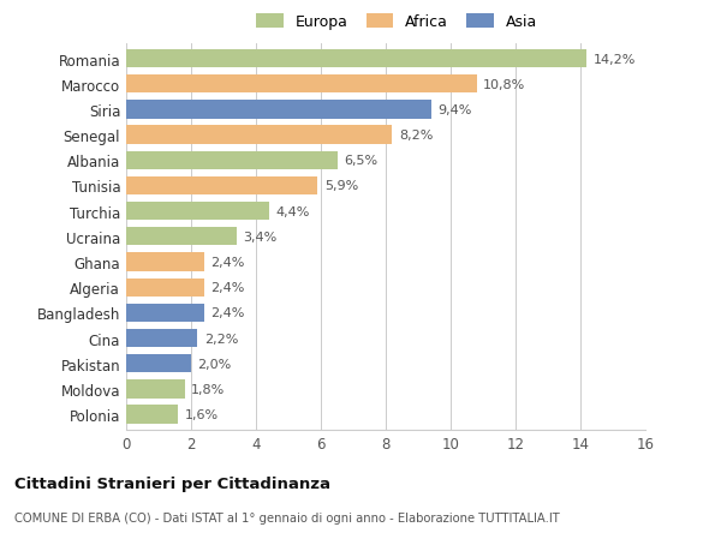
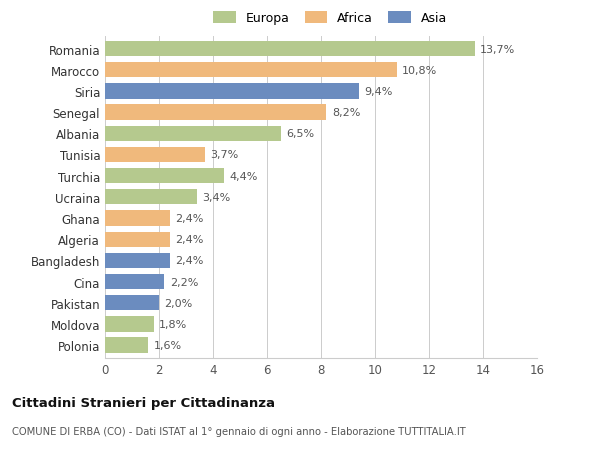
Romania: 14,2% -> 13,7%
Tunisia: 5,9% -> 3,7%
